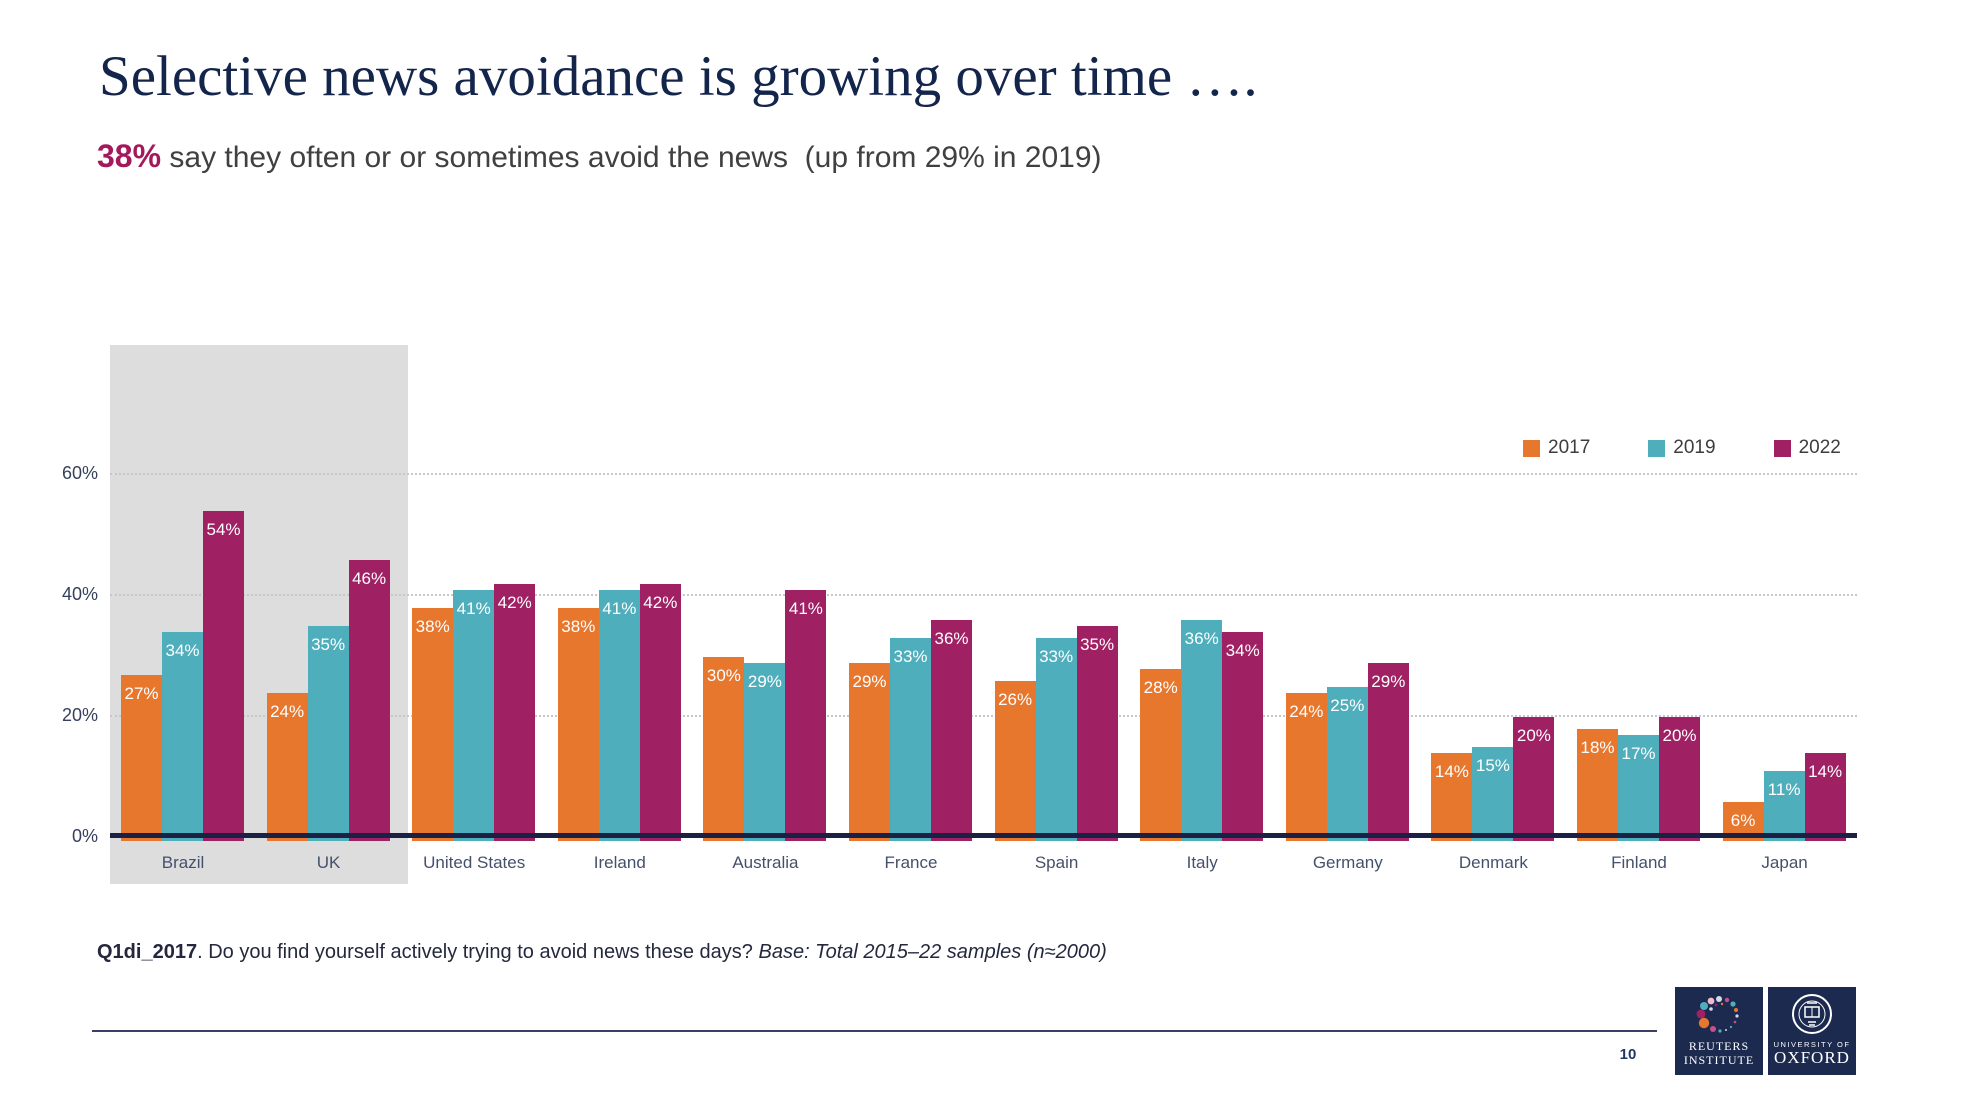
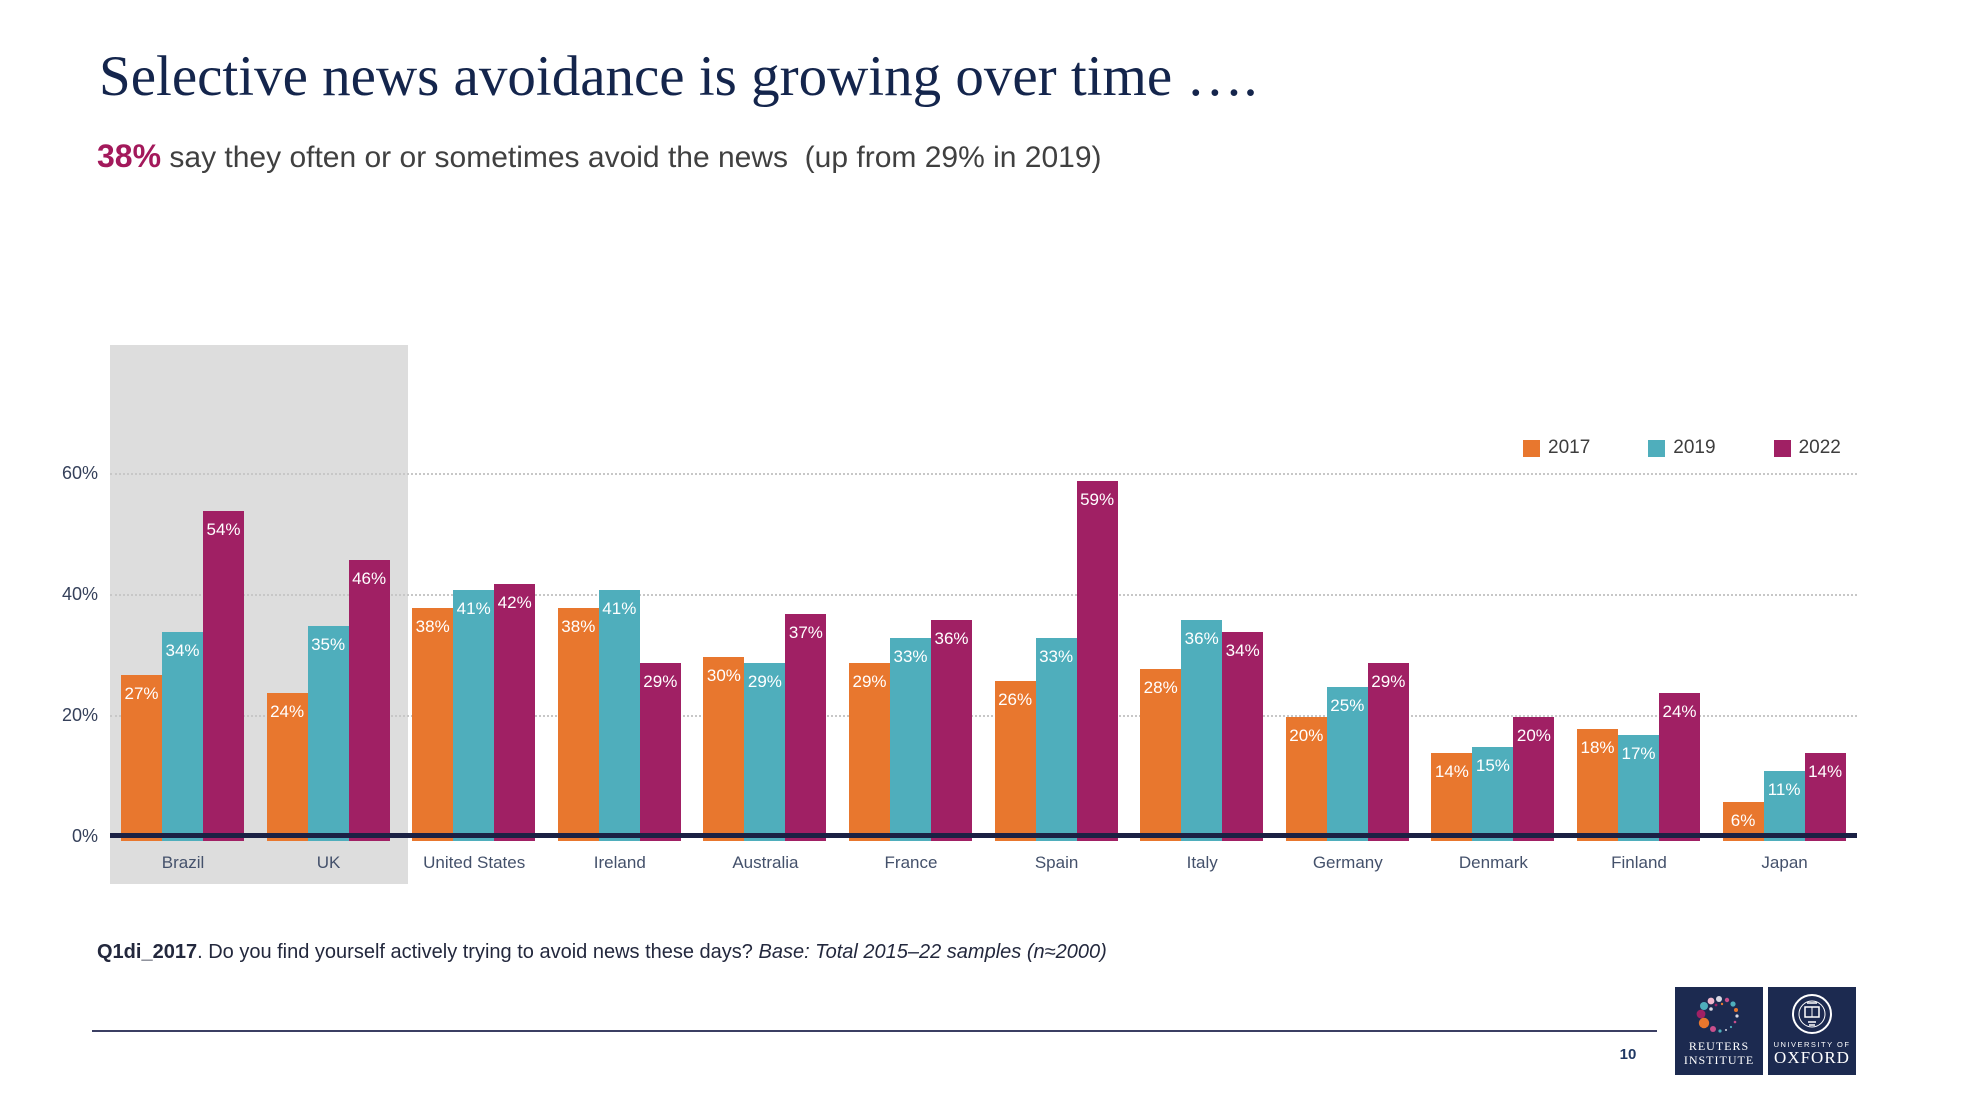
2022/Ireland: 42% -> 29%
2022/Australia: 41% -> 37%
2022/Spain: 35% -> 59%
2017/Germany: 24% -> 20%
2022/Finland: 20% -> 24%
